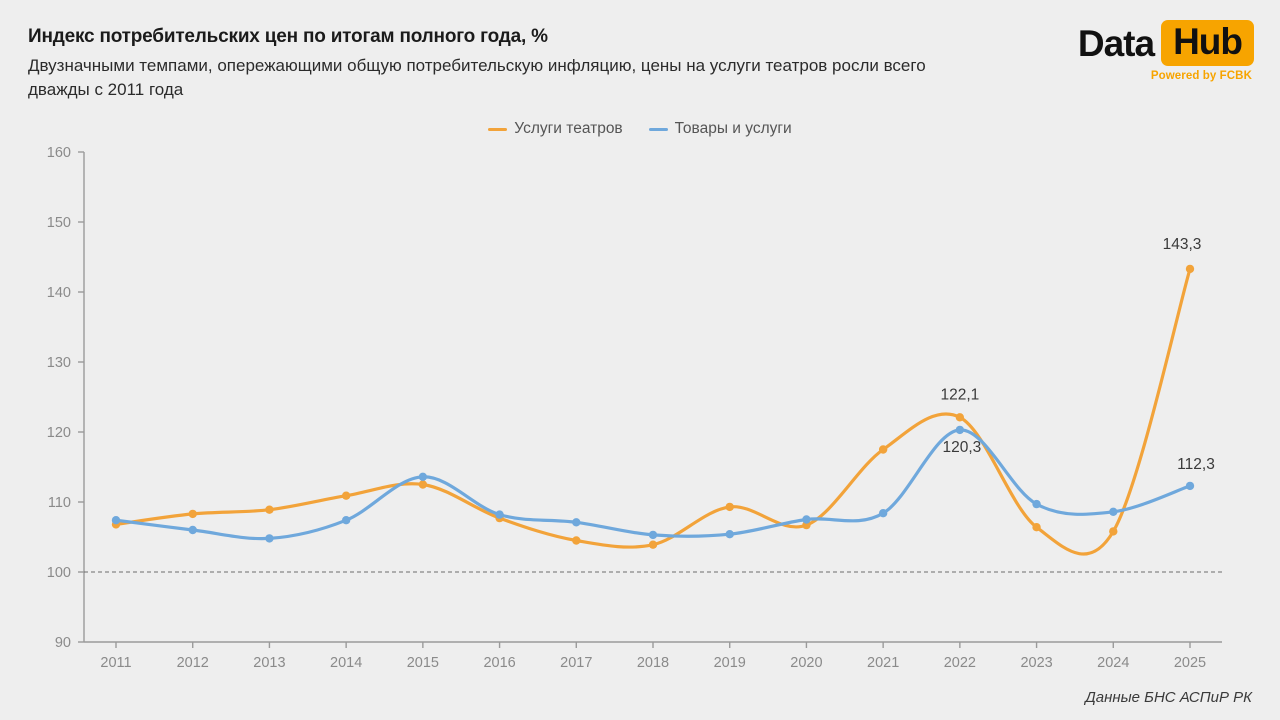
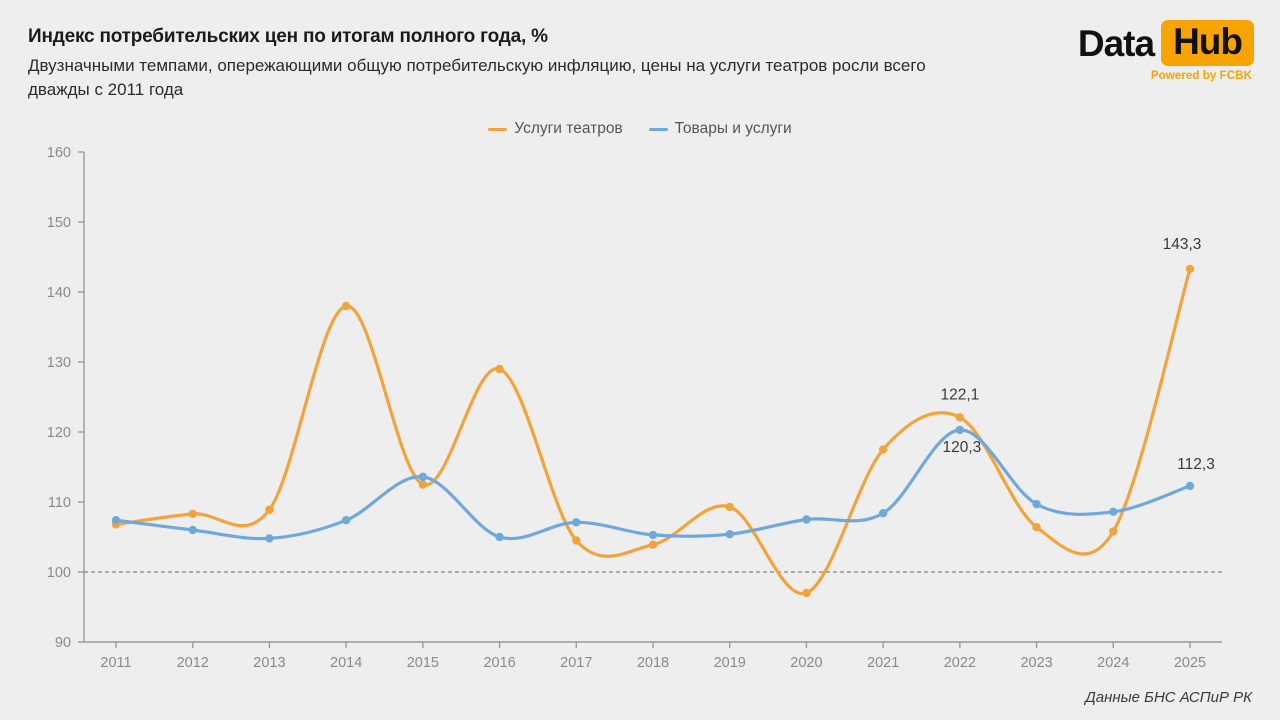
Услуги театров/2014: 111 -> 138
Услуги театров/2016: 108 -> 129
Товары и услуги/2016: 108 -> 105
Услуги театров/2020: 107 -> 97
